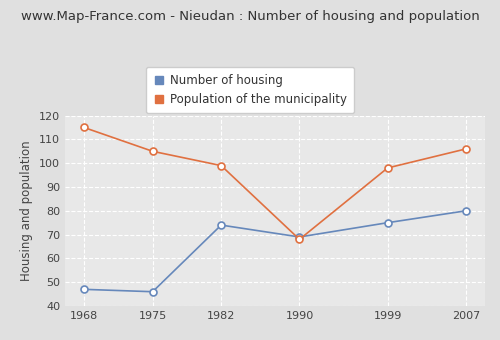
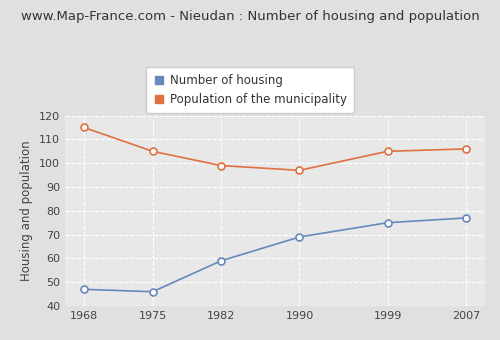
Number of housing/1982: 74 -> 59
Population of the municipality/1990: 68 -> 97
Population of the municipality/1999: 98 -> 105
Number of housing/2007: 80 -> 77
